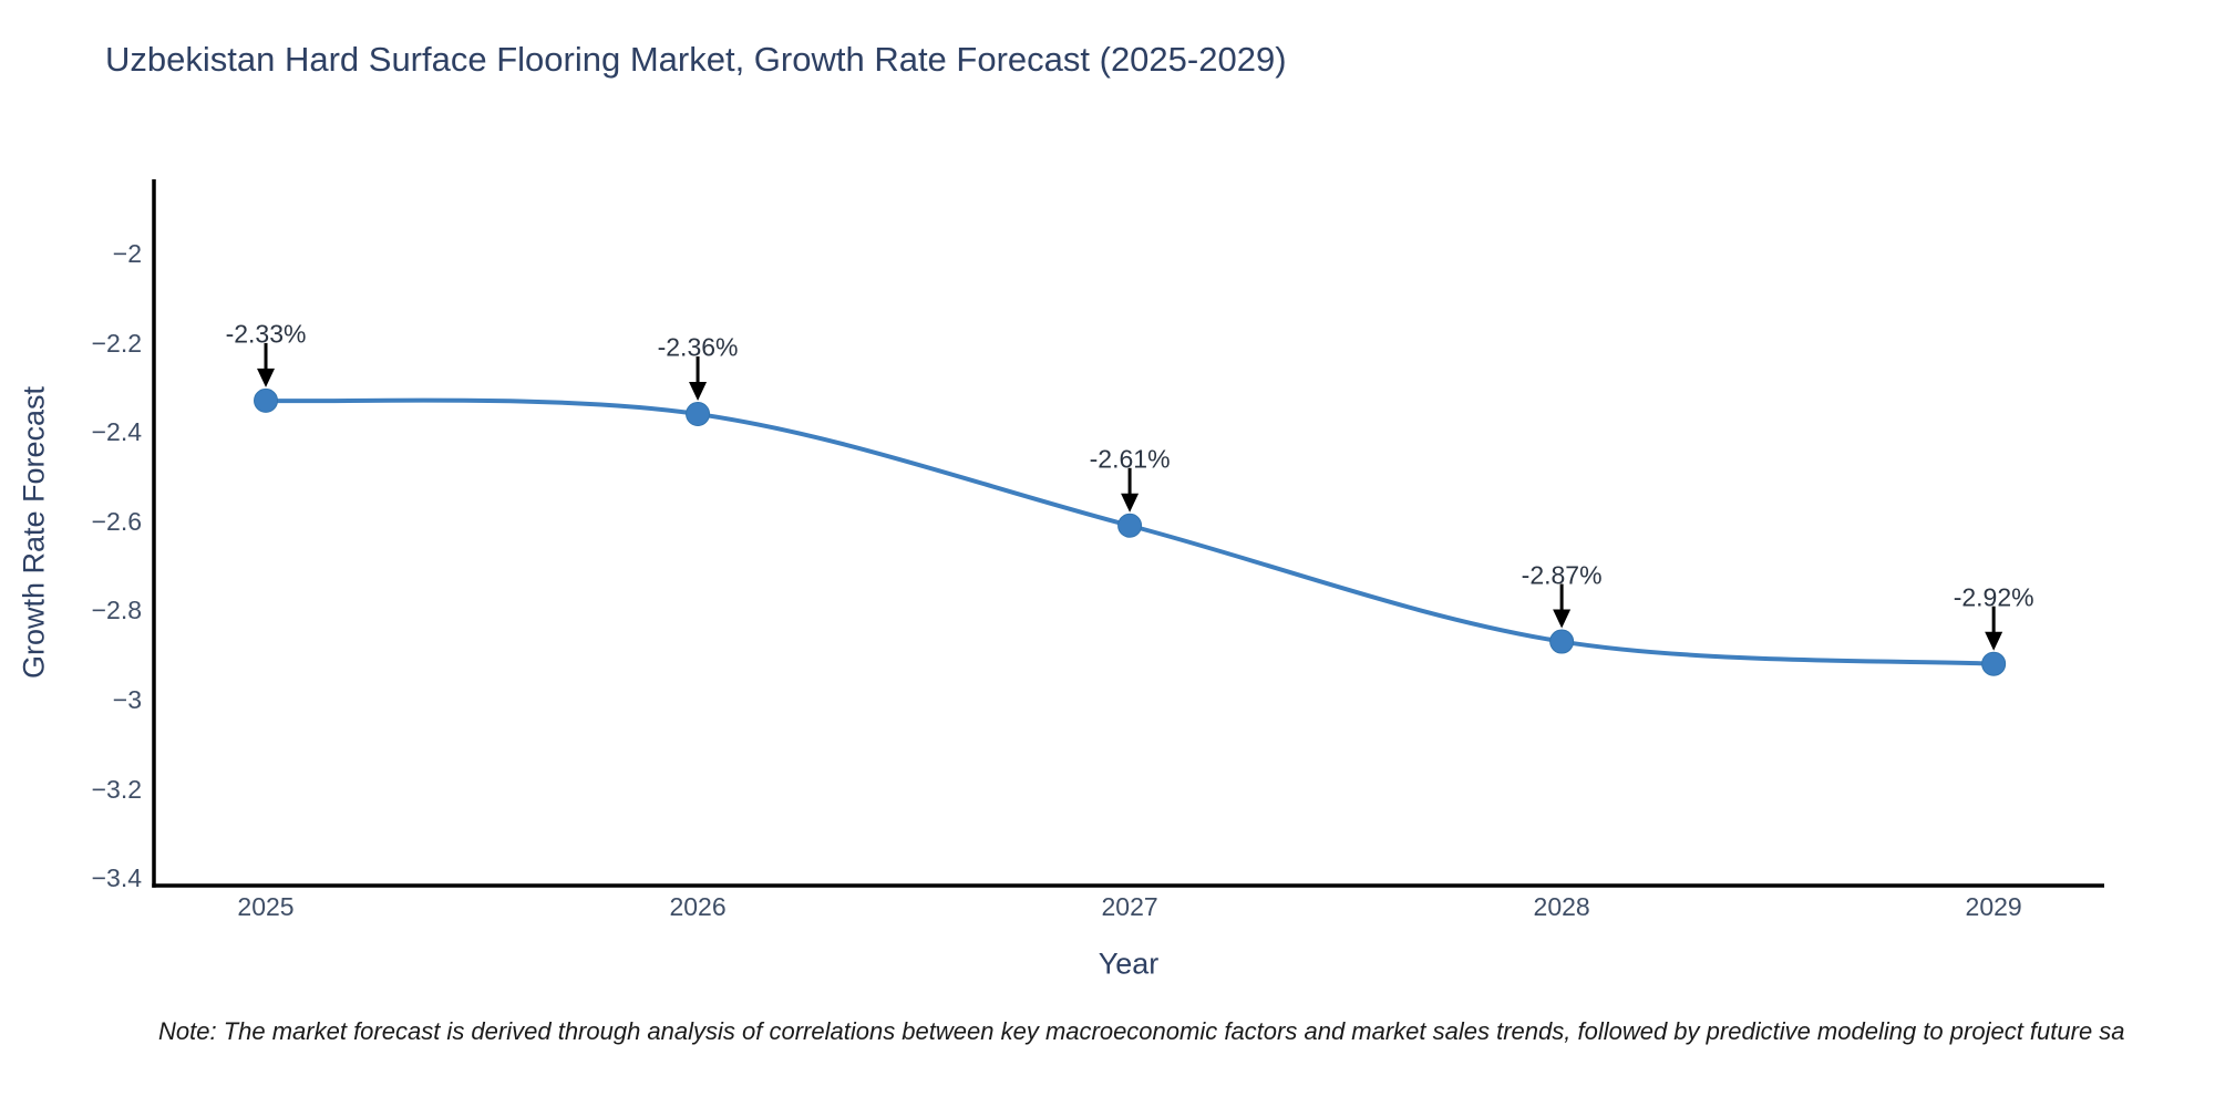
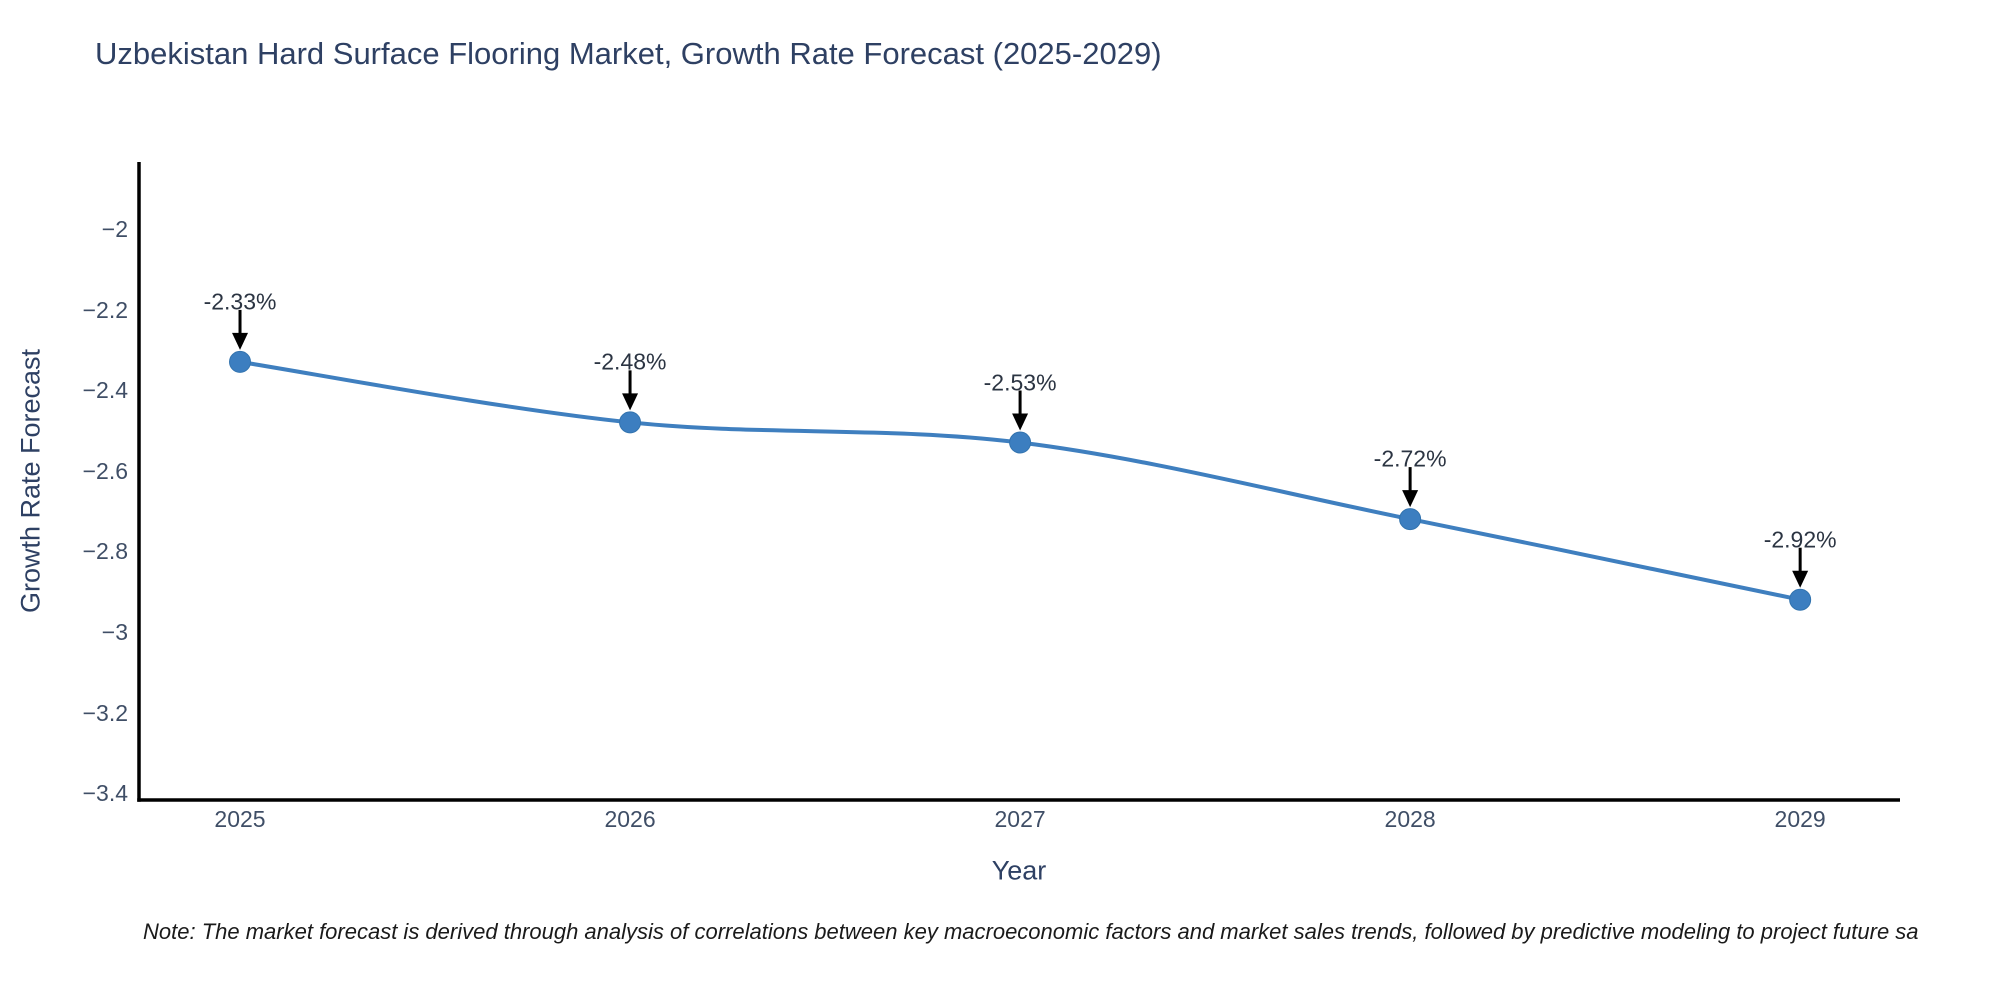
2026: -2.36% -> -2.48%
2027: -2.61% -> -2.53%
2028: -2.87% -> -2.72%
